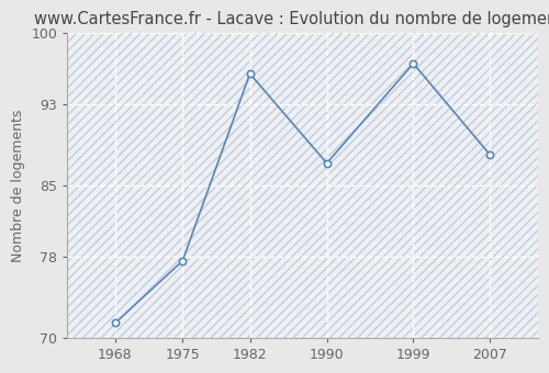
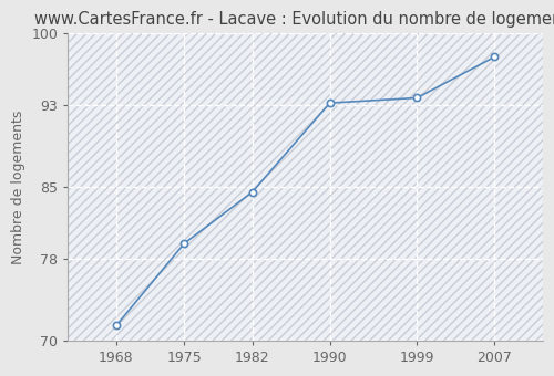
1975: 77.6 -> 79.5
1982: 96.0 -> 84.5
1990: 87.2 -> 93.2
1999: 97.0 -> 93.7
2007: 88.0 -> 97.7
